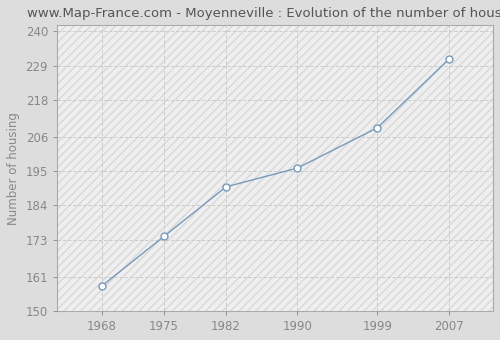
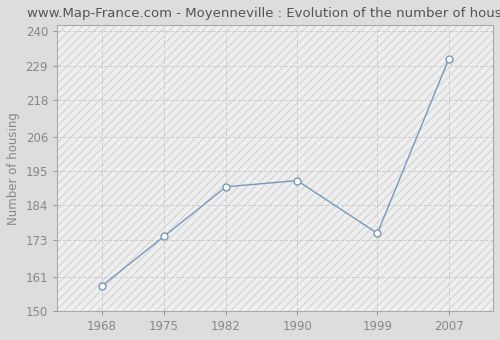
1990: 196 -> 192
1999: 209 -> 175
